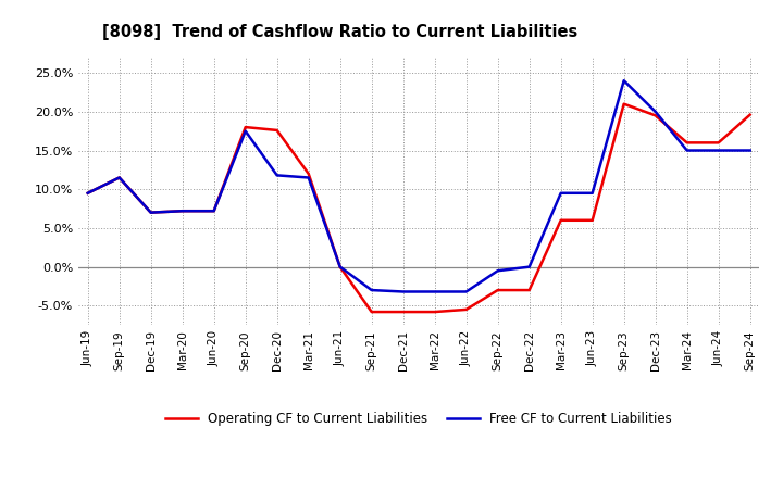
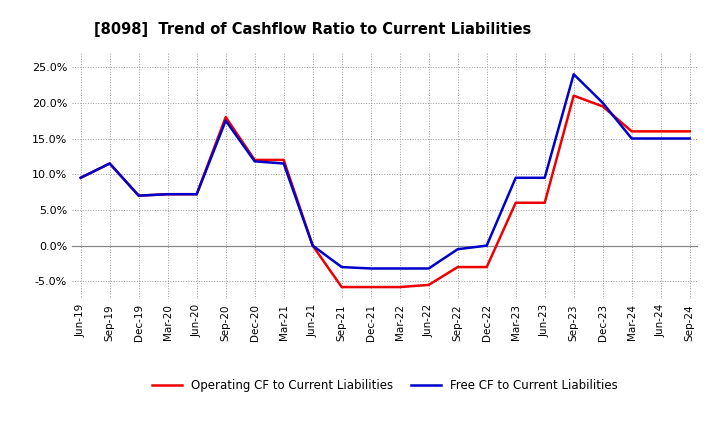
Operating CF to Current Liabilities/Dec-20: 17.6% -> 12.0%
Operating CF to Current Liabilities/Sep-24: 19.6% -> 16.0%
